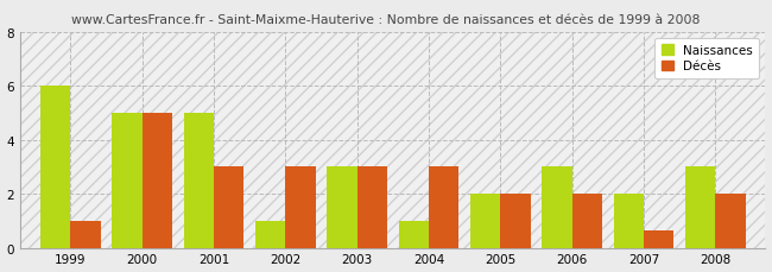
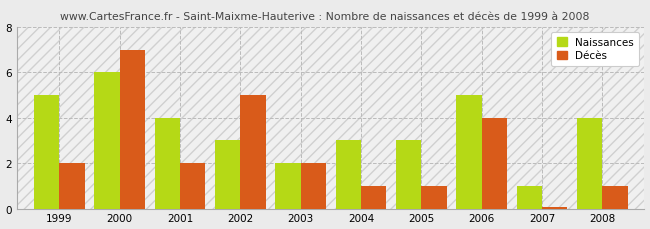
Naissances/1999: 6 -> 5
Décès/1999: 1.00 -> 2.00
Naissances/2000: 5 -> 6
Décès/2000: 5.00 -> 7.00
Naissances/2001: 5 -> 4
Décès/2001: 3.00 -> 2.00
Naissances/2002: 1 -> 3
Décès/2002: 3.00 -> 5.00
Naissances/2003: 3 -> 2
Décès/2003: 3.00 -> 2.00
Naissances/2004: 1 -> 3
Décès/2004: 3.00 -> 1.00
Naissances/2005: 2 -> 3
Décès/2005: 2.00 -> 1.00
Naissances/2006: 3 -> 5
Décès/2006: 2.00 -> 4.00
Naissances/2007: 2 -> 1
Décès/2007: 0.65 -> 0.05
Naissances/2008: 3 -> 4
Décès/2008: 2.00 -> 1.00
